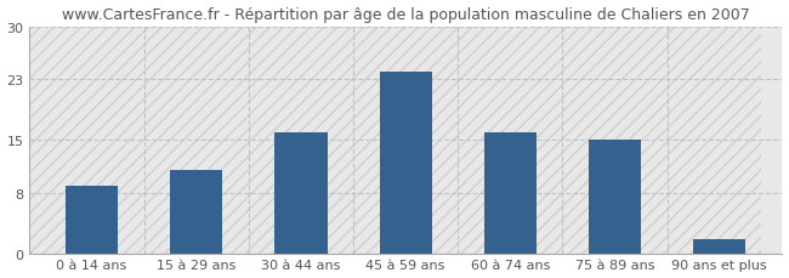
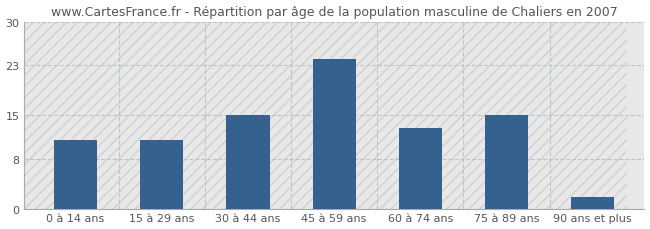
0 à 14 ans: 9 -> 11
30 à 44 ans: 16 -> 15
60 à 74 ans: 16 -> 13
